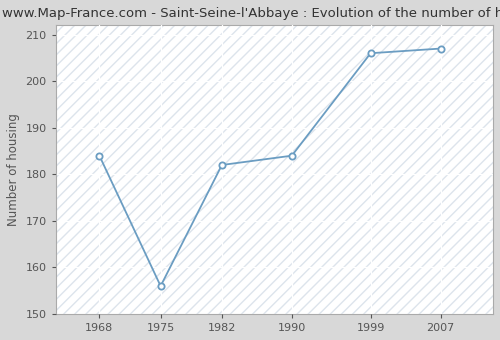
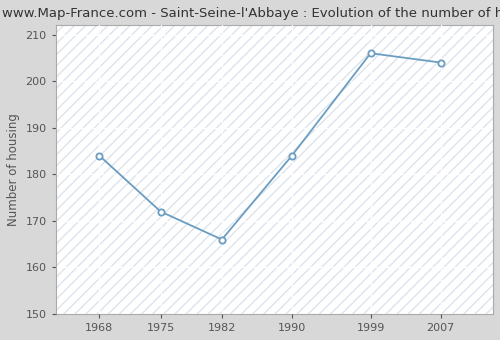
1975: 156 -> 172
1982: 182 -> 166
2007: 207 -> 204
